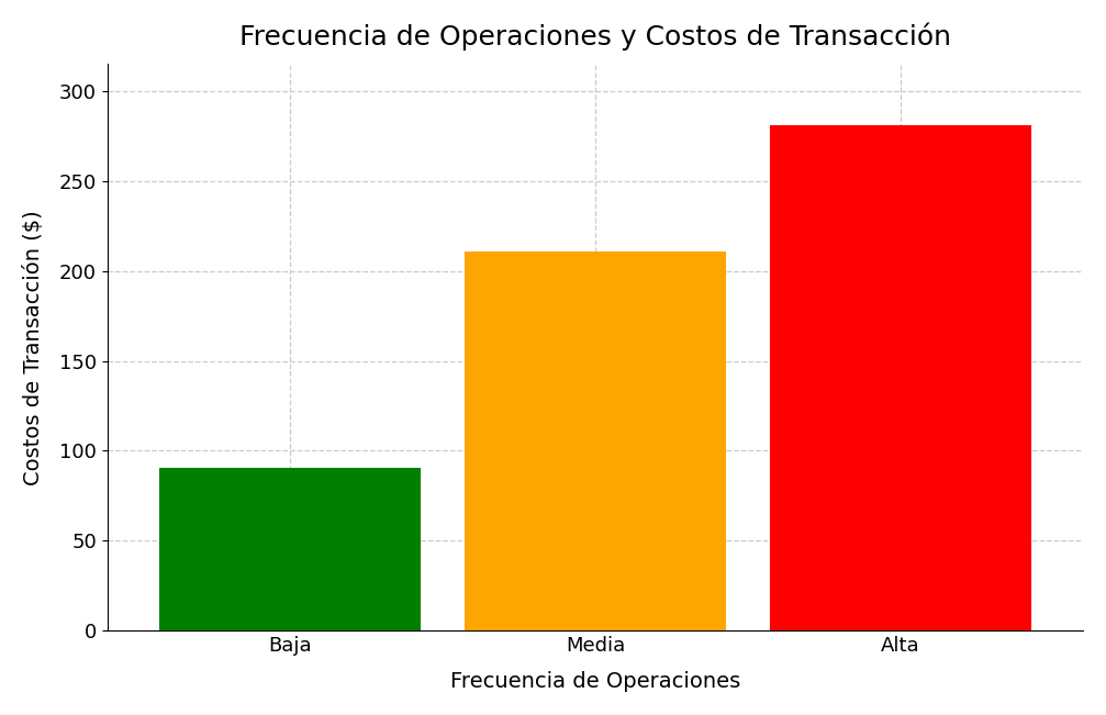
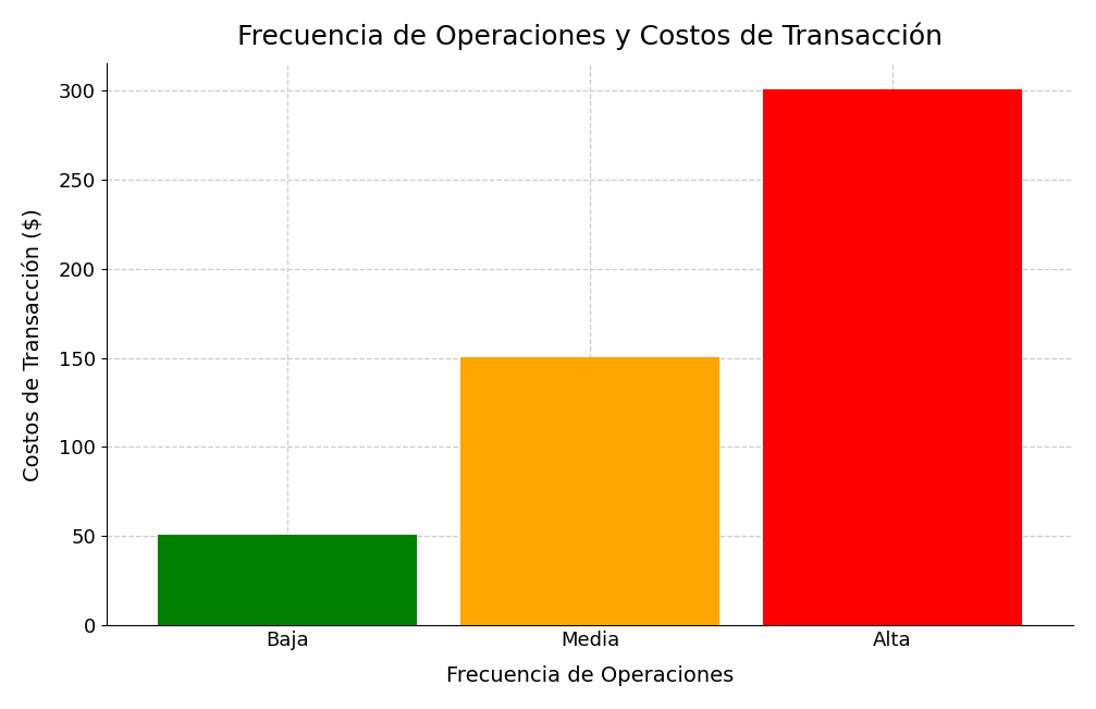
Baja: 90 -> 50
Media: 210 -> 150
Alta: 280 -> 300
